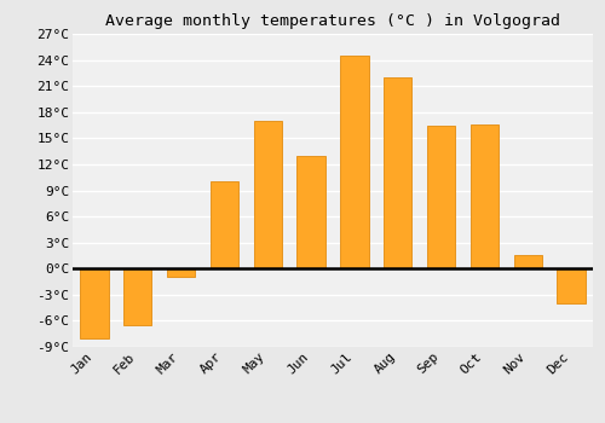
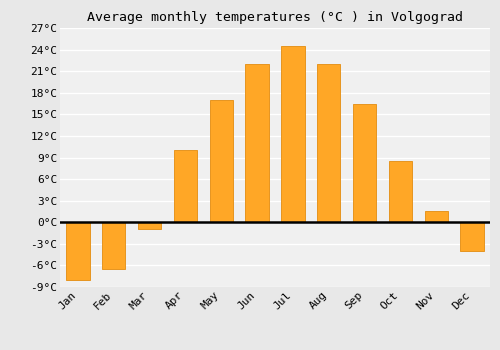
Jun: 13.0°C -> 22.0°C
Oct: 16.6°C -> 8.5°C
